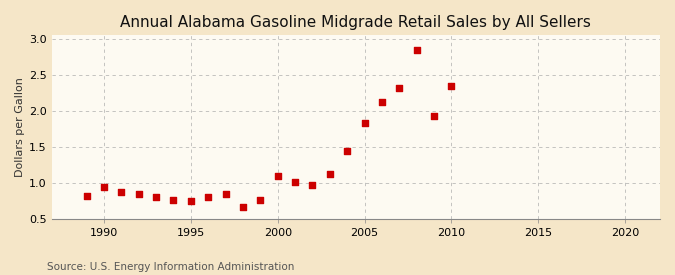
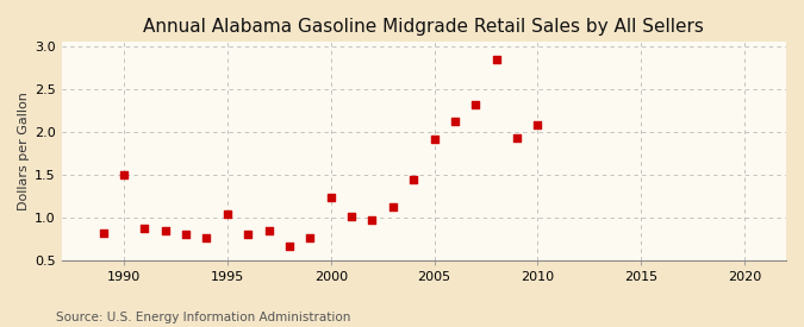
1990: 0.95 -> 1.50
1995: 0.75 -> 1.04
2000: 1.10 -> 1.24
2005: 1.83 -> 1.92
2010: 2.35 -> 2.08
